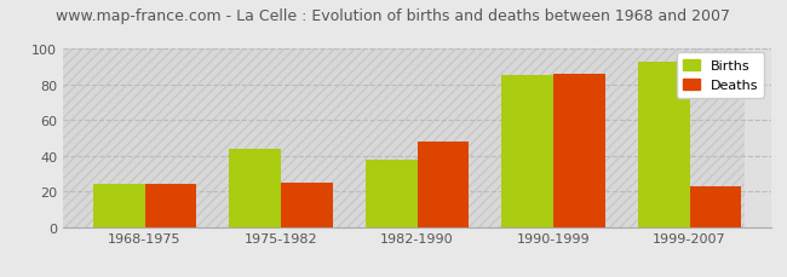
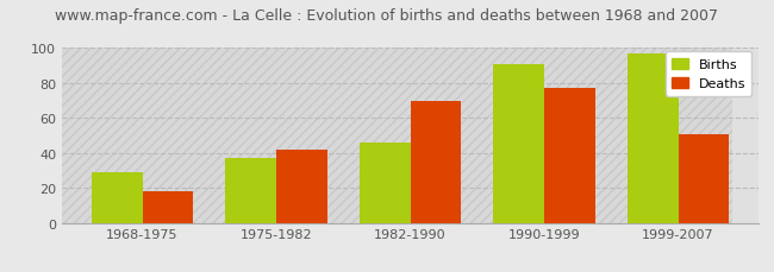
Births/1968-1975: 24 -> 29
Deaths/1968-1975: 24 -> 18
Births/1975-1982: 44 -> 37
Deaths/1975-1982: 25 -> 42
Births/1982-1990: 38 -> 46
Deaths/1982-1990: 48 -> 70
Births/1990-1999: 85 -> 91
Deaths/1990-1999: 86 -> 77
Births/1999-2007: 93 -> 97
Deaths/1999-2007: 23 -> 51
